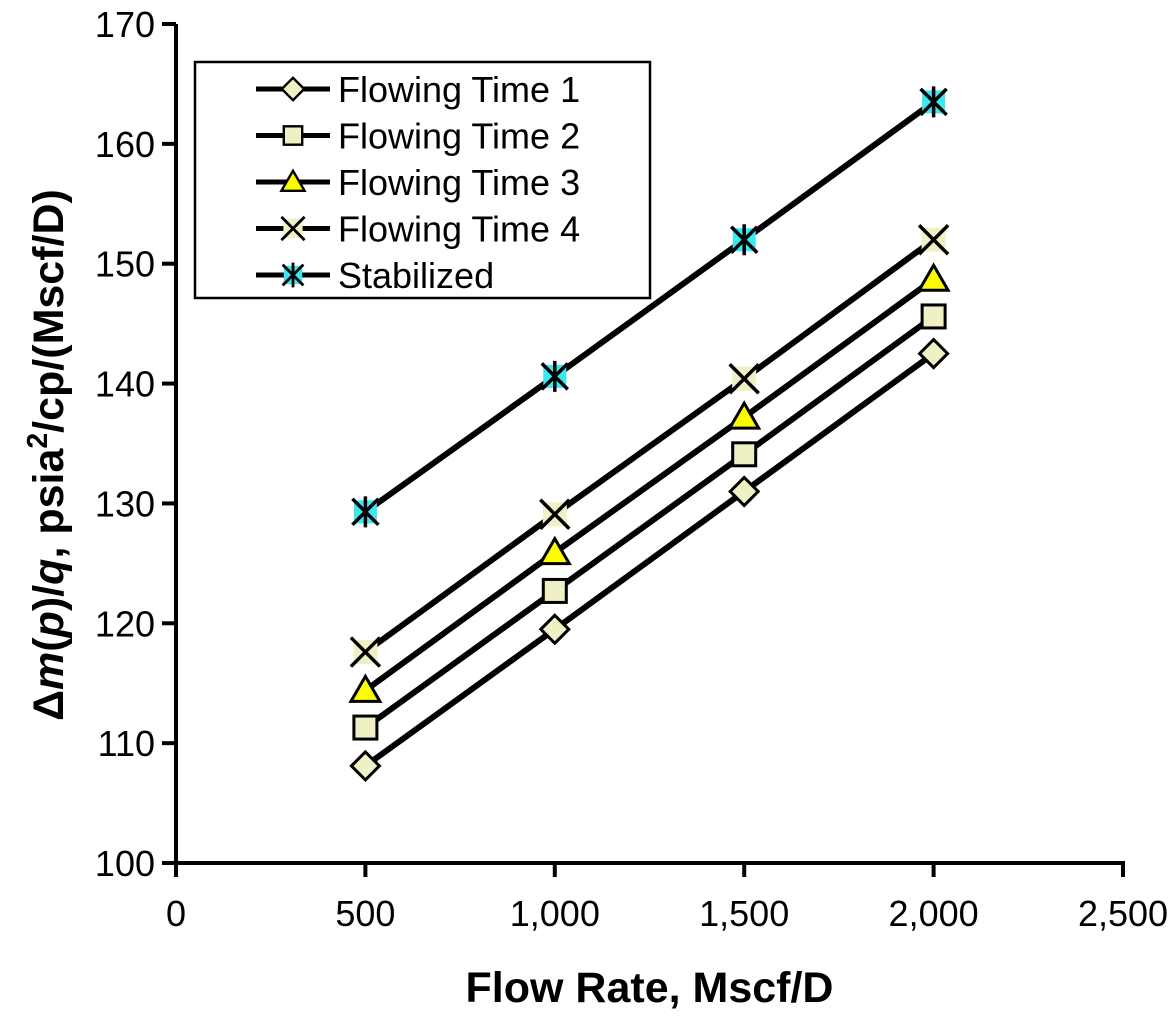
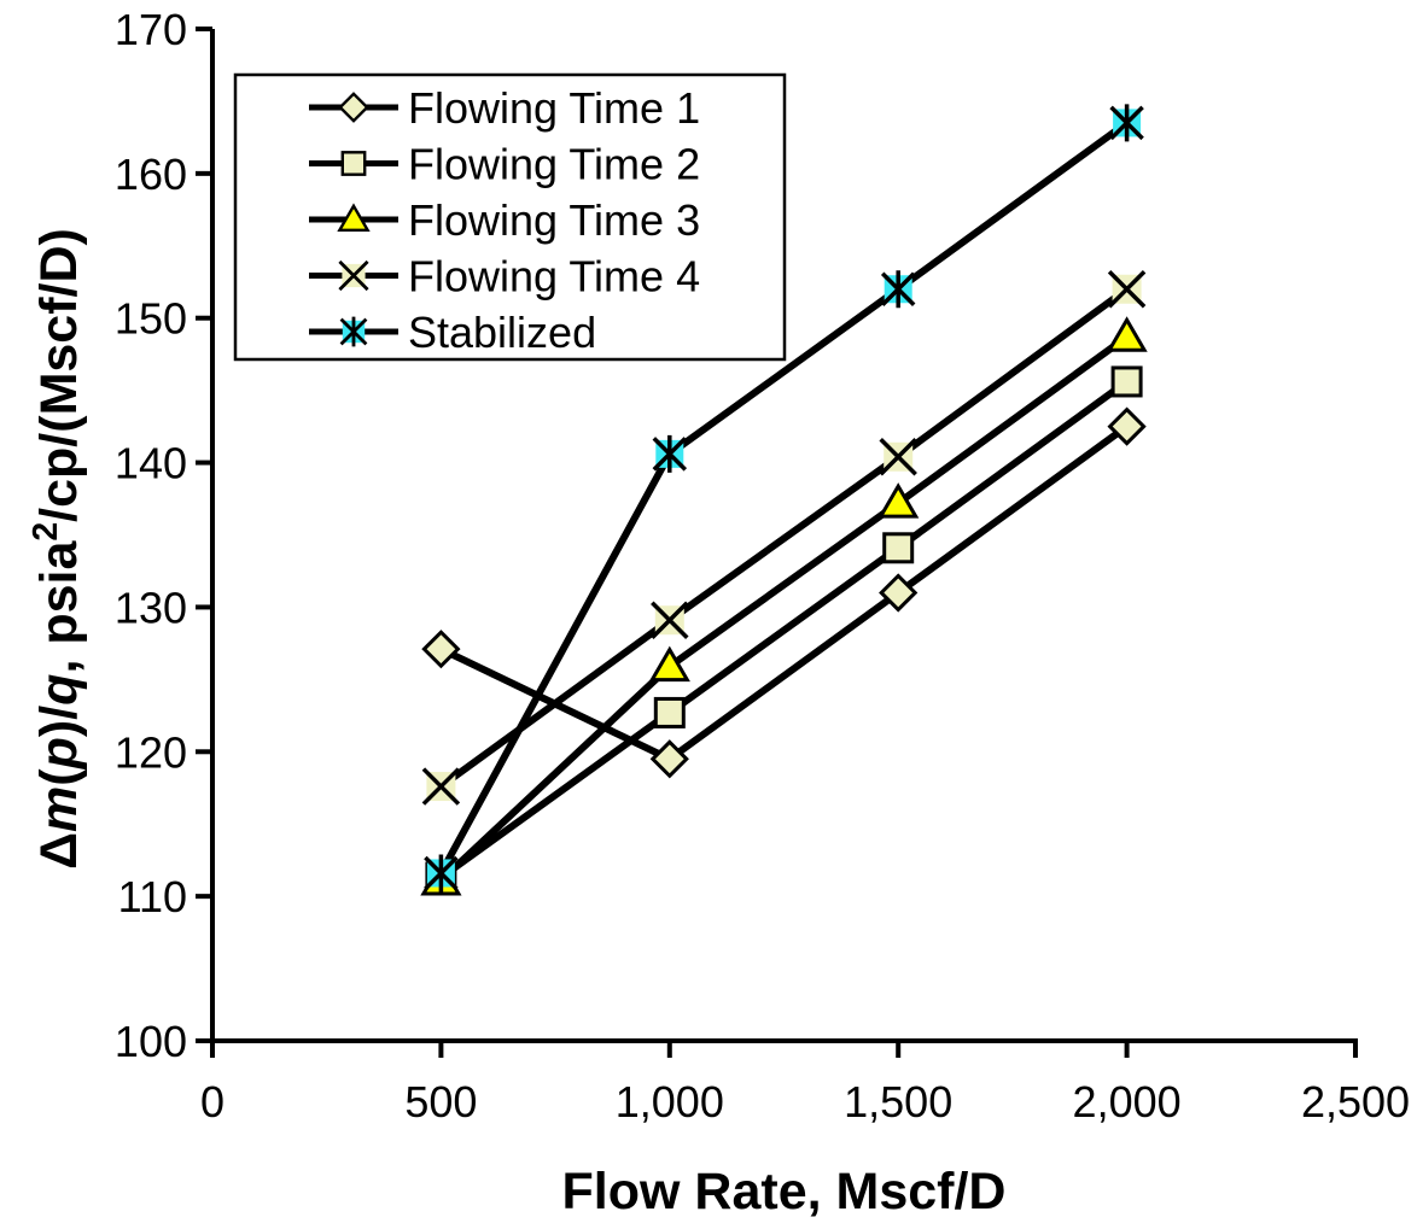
Flowing Time 1/500: 108.1 -> 127.1
Flowing Time 3/500: 114.4 -> 111.1
Stabilized/500: 129.3 -> 111.6
